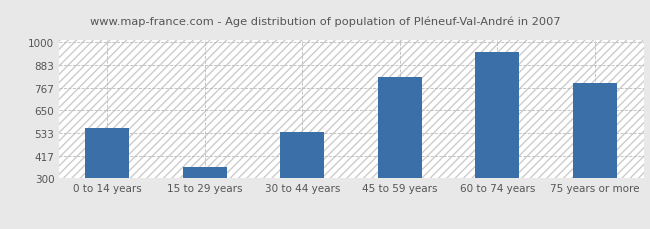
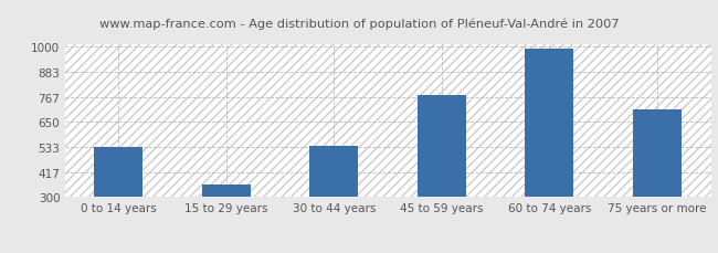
0 to 14 years: 560 -> 530
45 to 59 years: 820 -> 780
60 to 74 years: 950 -> 990
75 years or more: 790 -> 710
